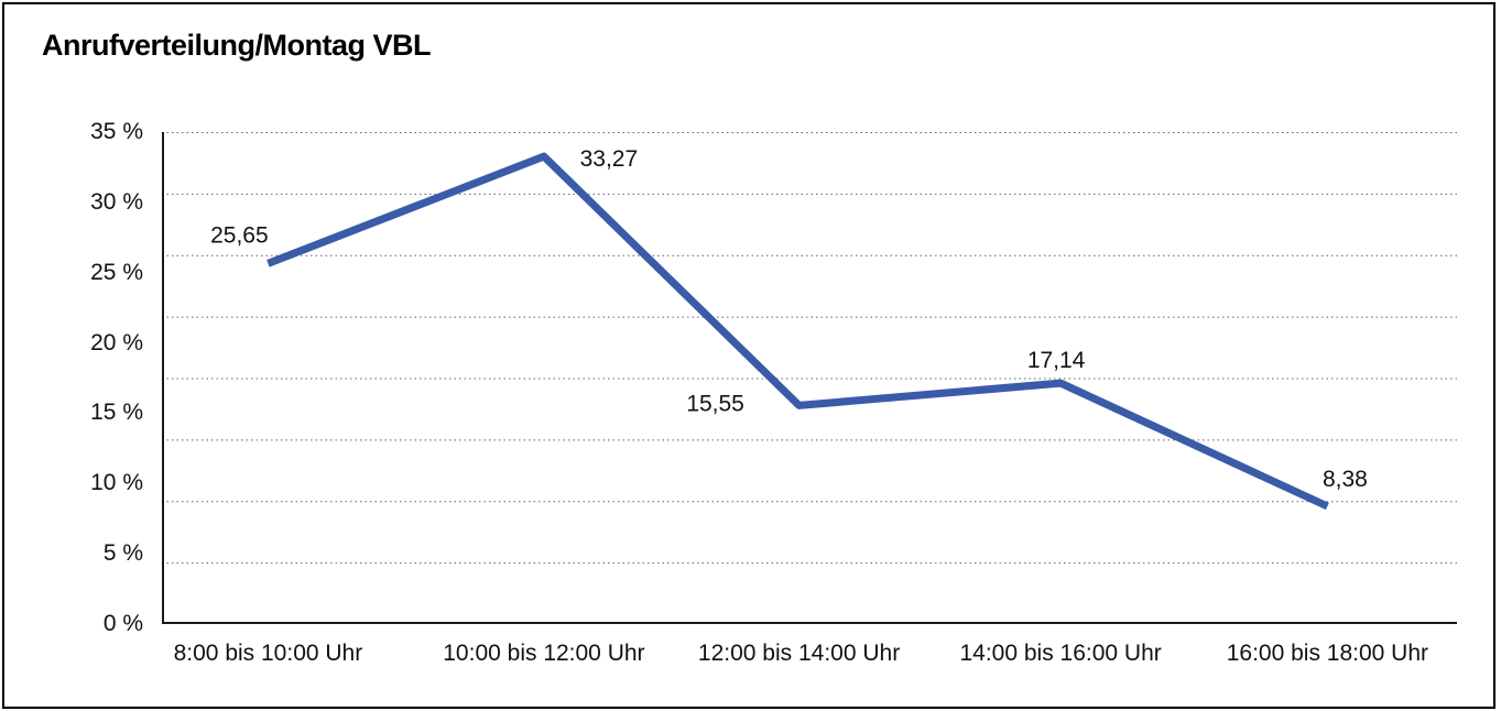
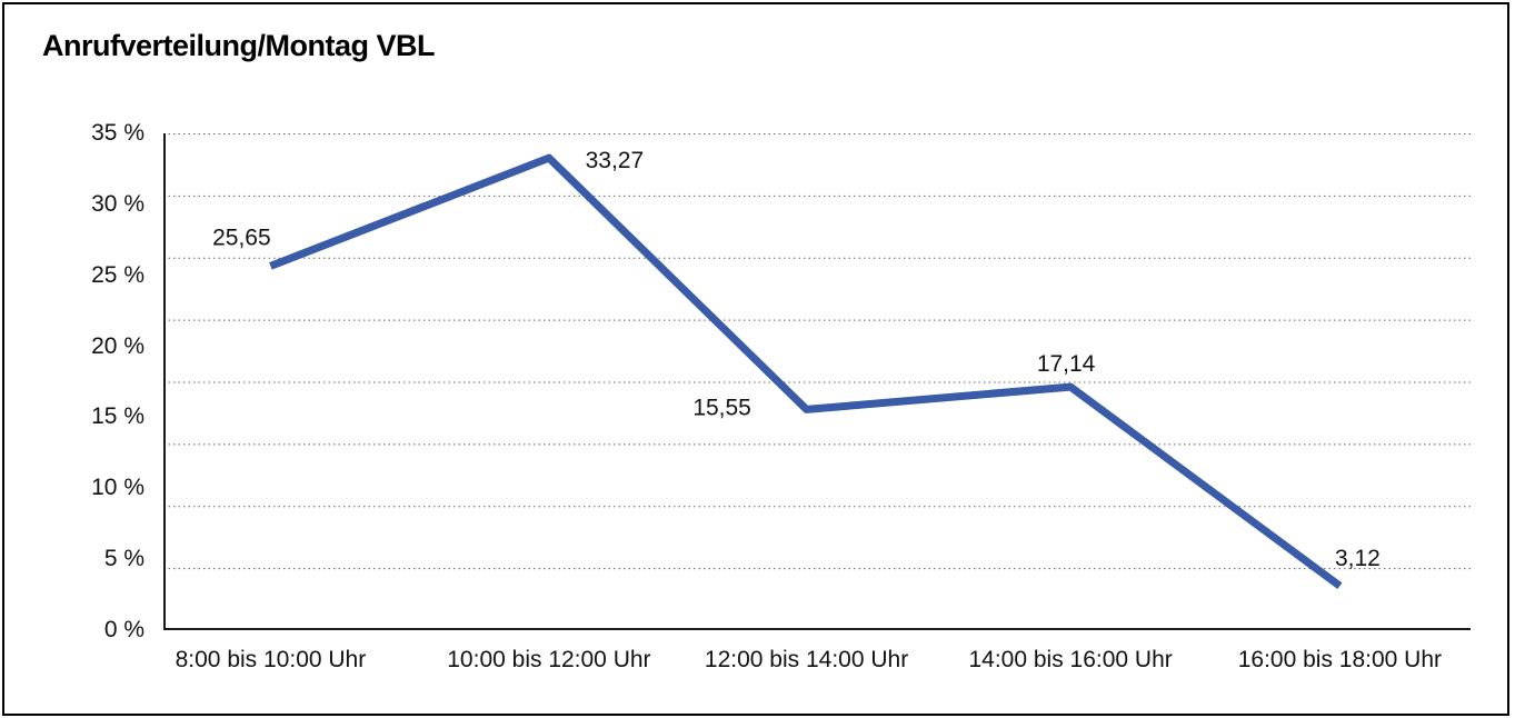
16:00 bis 18:00 Uhr: 8,38 -> 3,12
